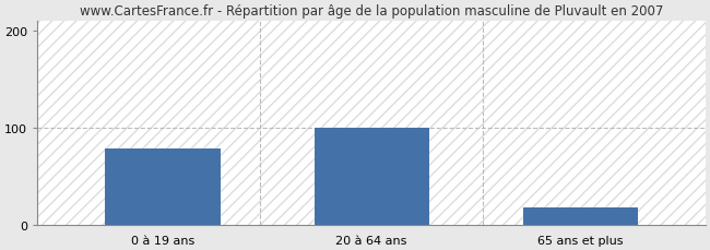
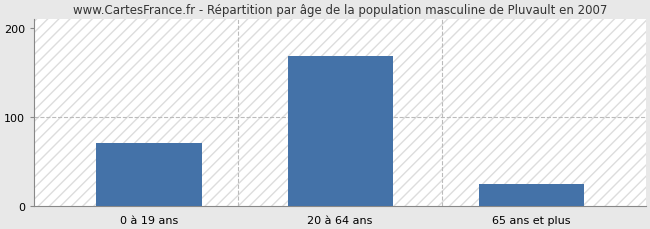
0 à 19 ans: 78 -> 70
20 à 64 ans: 100 -> 168
65 ans et plus: 18 -> 25
